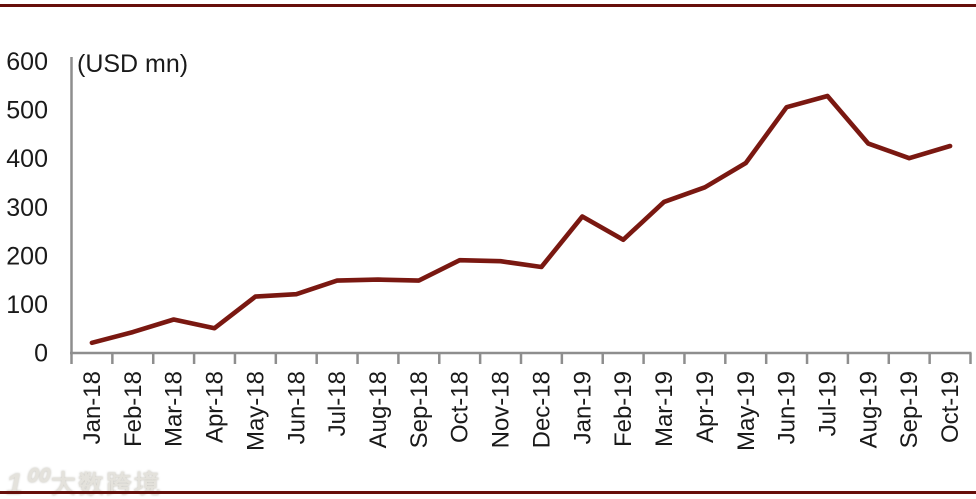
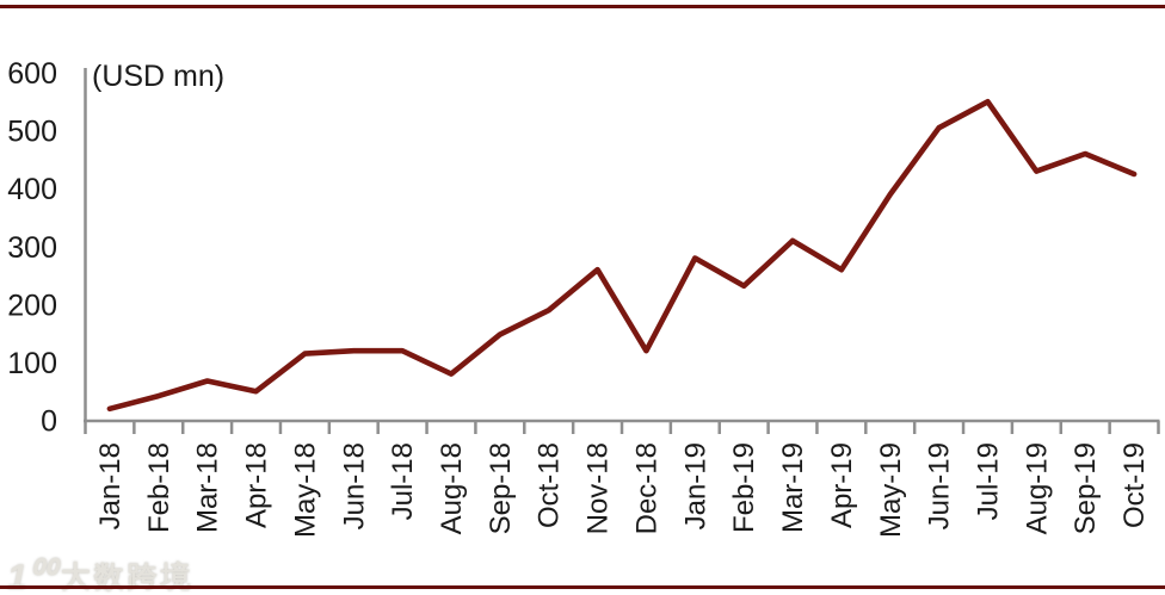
Jul-18: 150 -> 120
Aug-18: 150 -> 80
Nov-18: 190 -> 260
Dec-18: 180 -> 120
Apr-19: 340 -> 260
Jul-19: 530 -> 550
Sep-19: 400 -> 460
